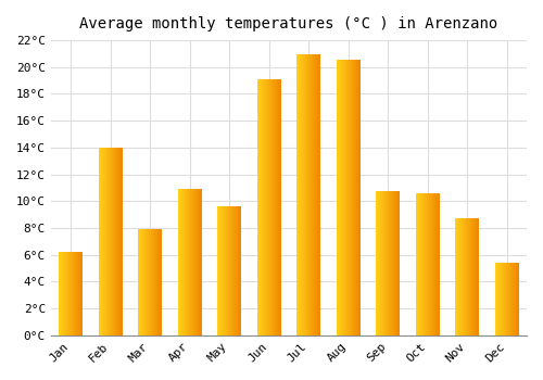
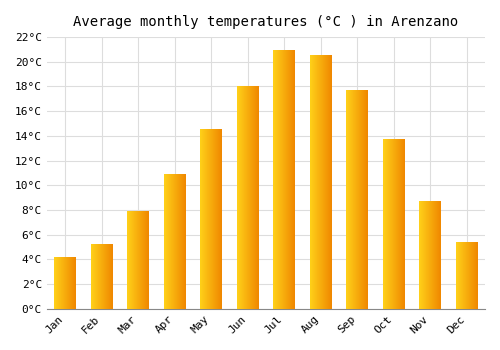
Jan: 6.2°C -> 4.2°C
Feb: 14.0°C -> 5.2°C
May: 9.6°C -> 14.5°C
Jun: 19.1°C -> 18.0°C
Sep: 10.7°C -> 17.7°C
Oct: 10.6°C -> 13.7°C
